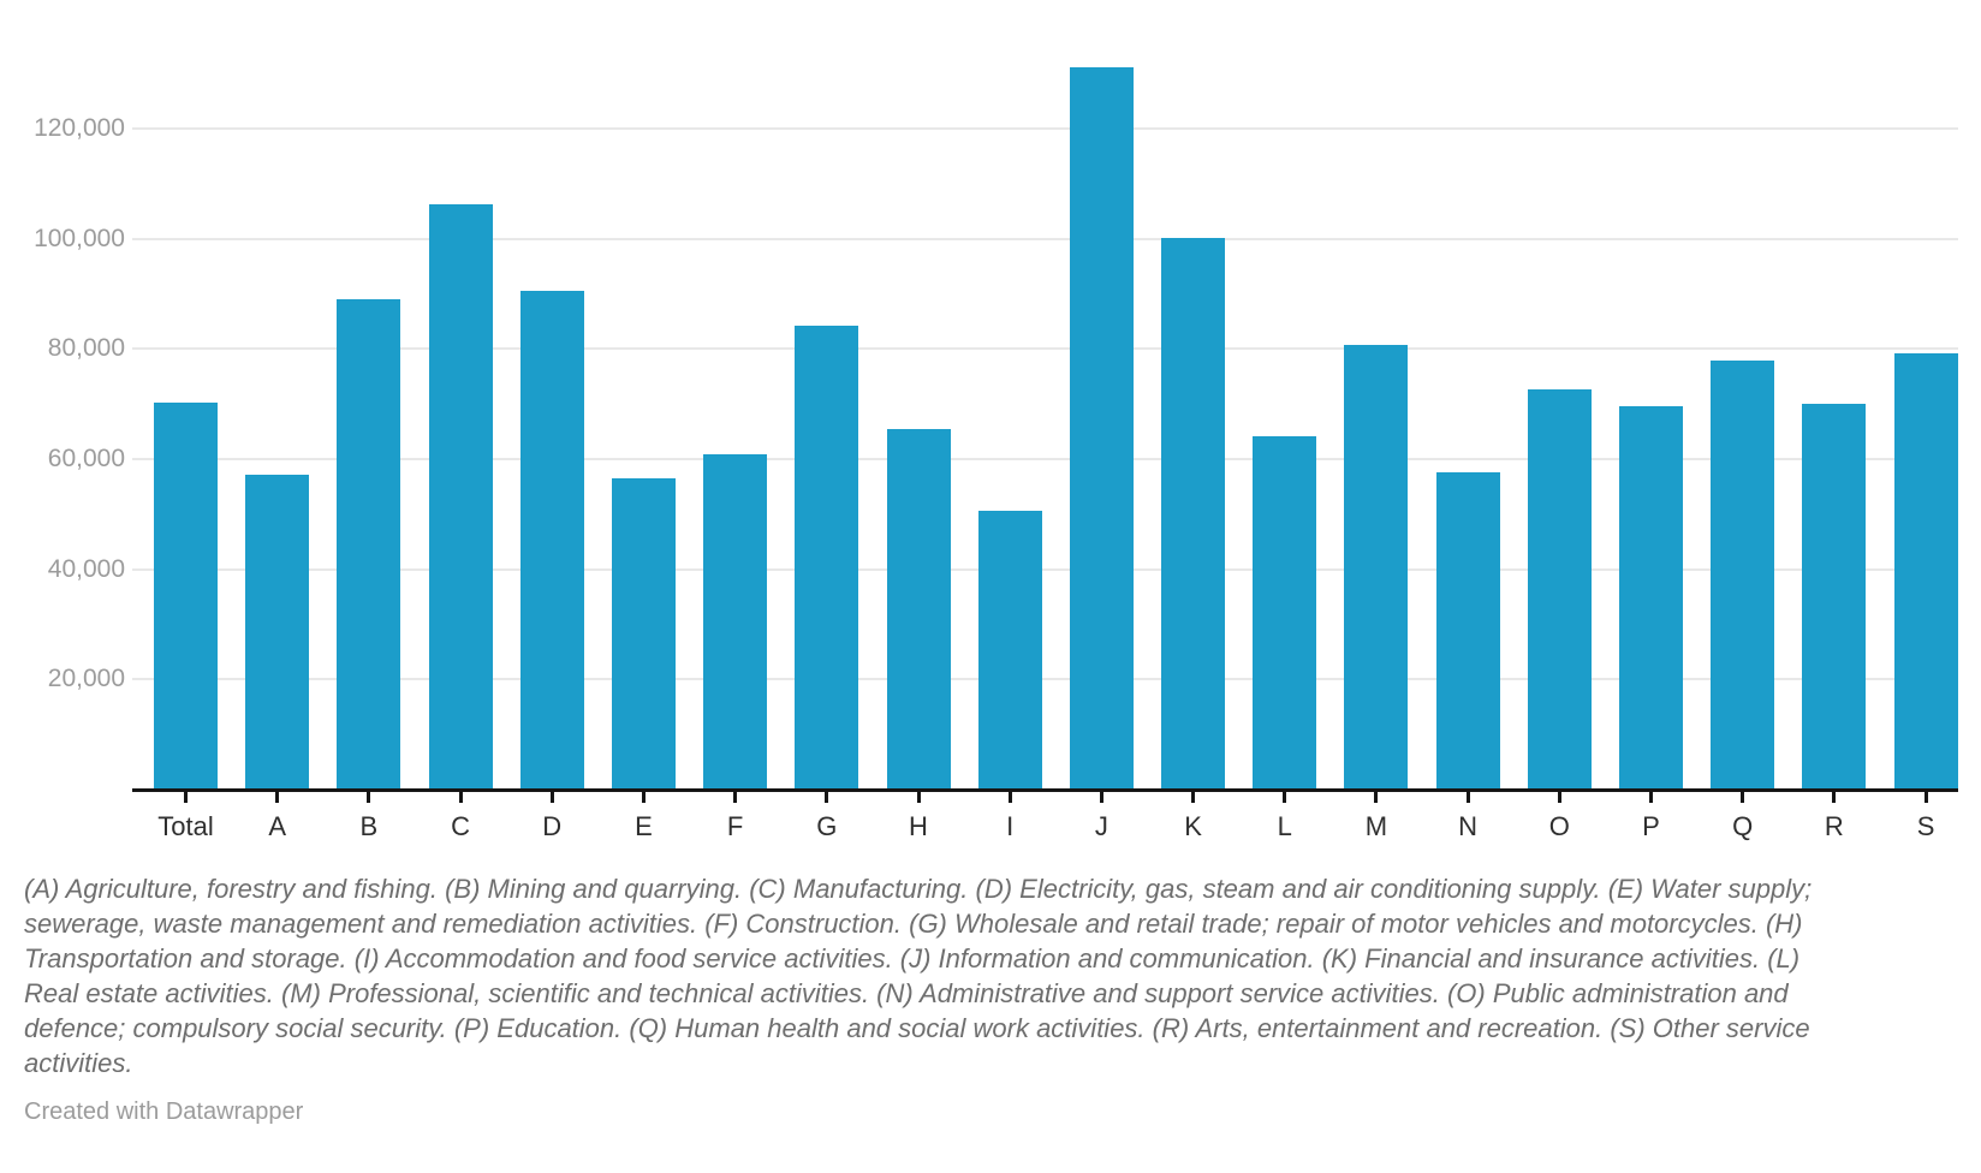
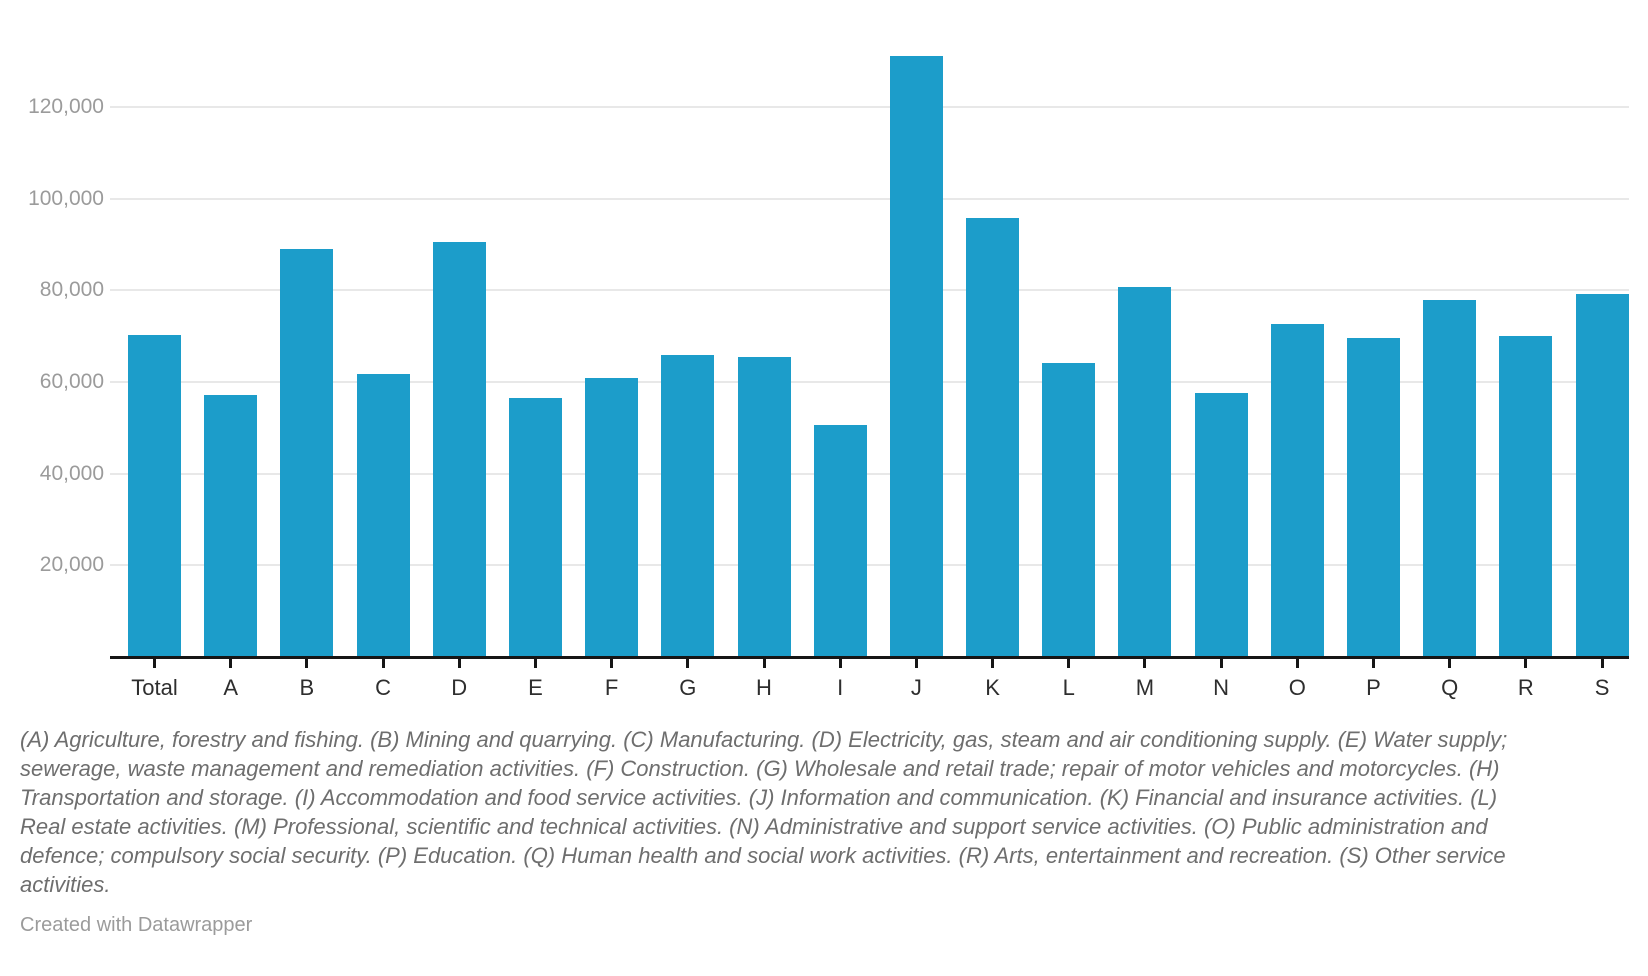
C: 106000 -> 62000
G: 84000 -> 66000
K: 100000 -> 96000
